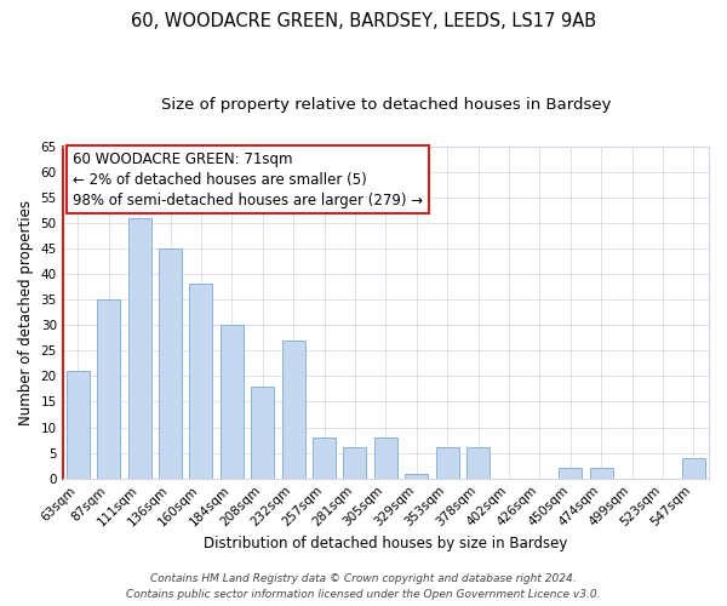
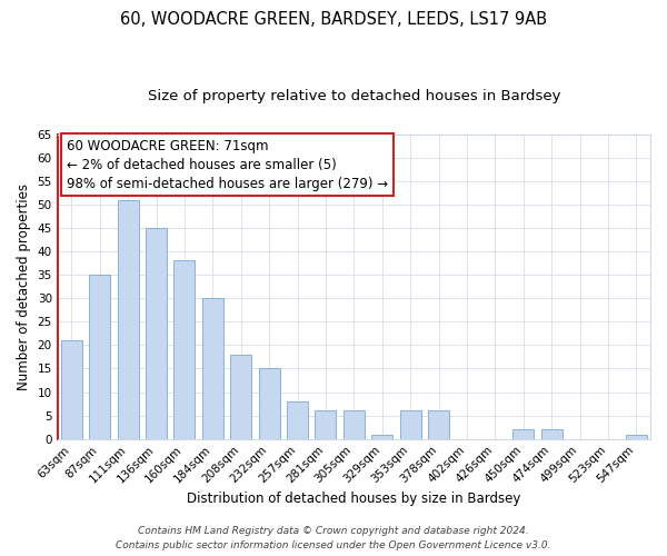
232sqm: 27 -> 15
305sqm: 8 -> 6
547sqm: 4 -> 1
